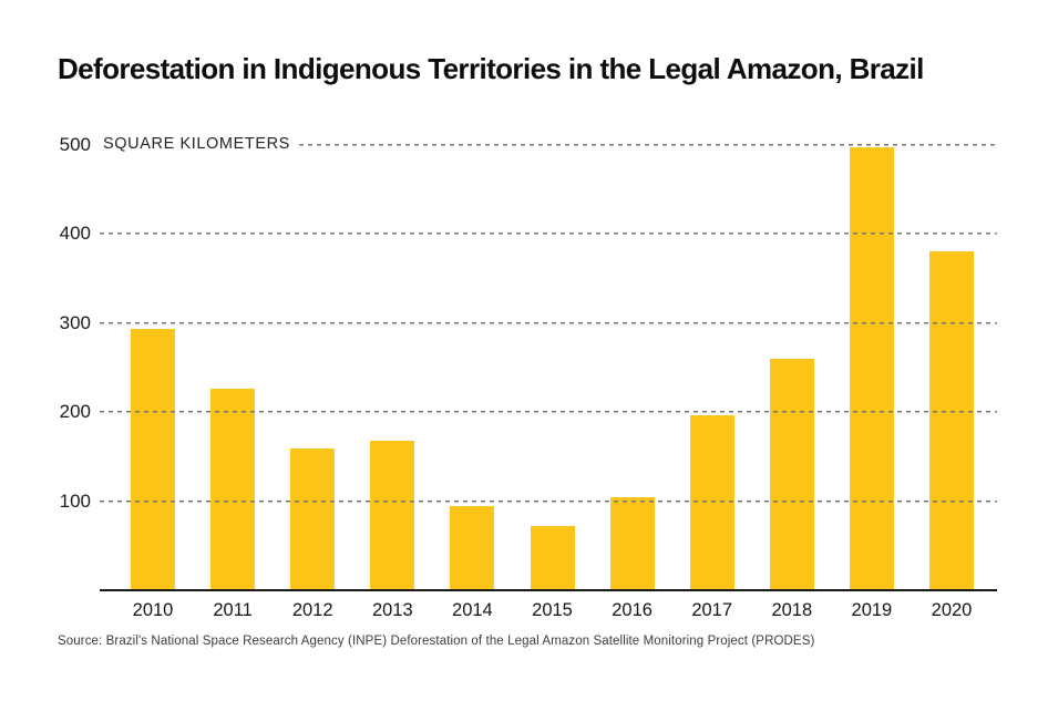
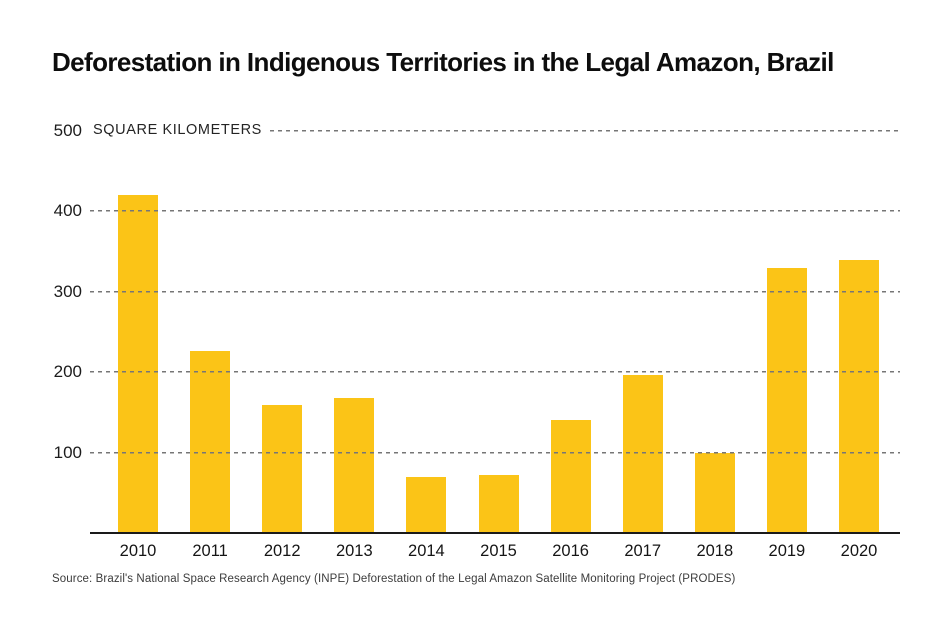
2010: 290 -> 420
2014: 100 -> 70
2016: 100 -> 140
2018: 260 -> 100
2019: 500 -> 330
2020: 380 -> 340
